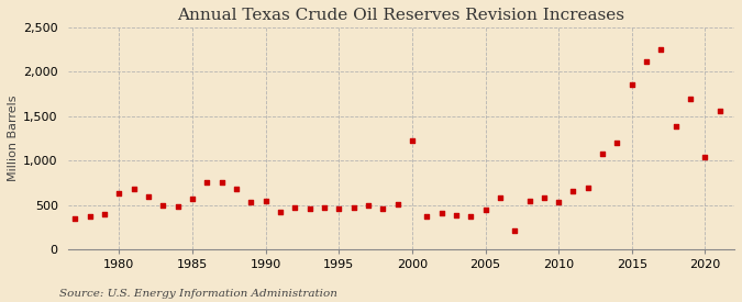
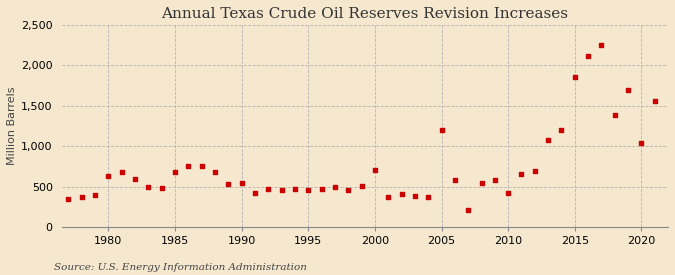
1985: 570 -> 680
2000: 1,230 -> 700
2005: 450 -> 1,200
2010: 540 -> 420
